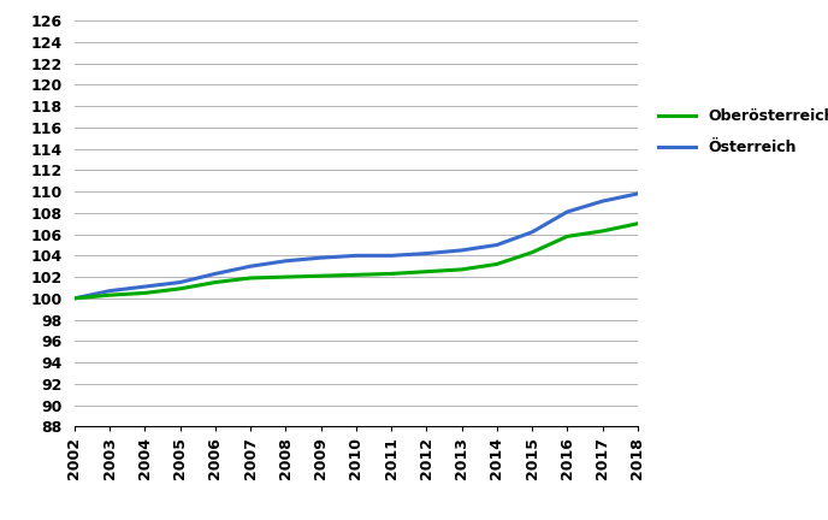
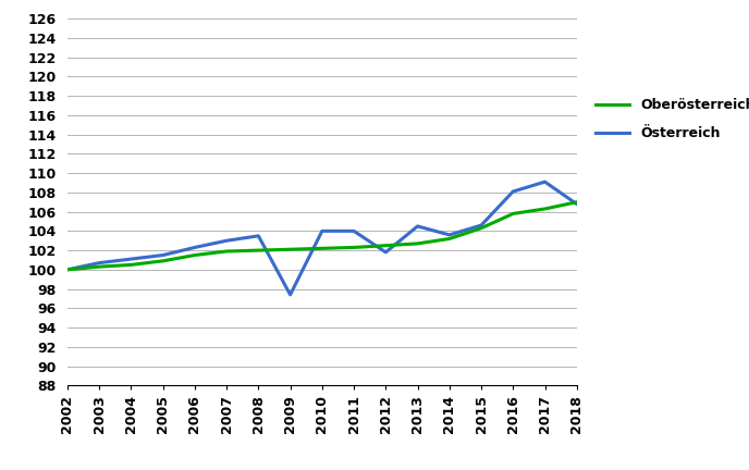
Österreich/2009: 103.8 -> 97.4
Österreich/2012: 104.2 -> 101.8
Österreich/2014: 105.0 -> 103.6
Österreich/2015: 106.2 -> 104.6
Österreich/2018: 109.8 -> 106.8
